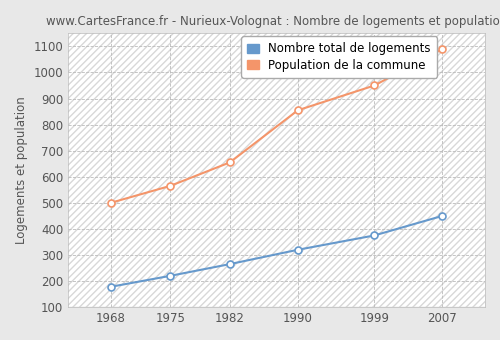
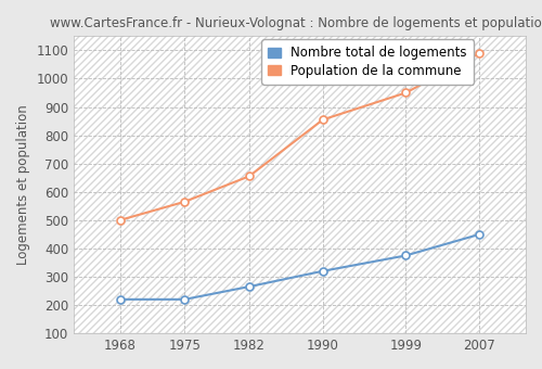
Nombre total de logements/1968: 178 -> 220
